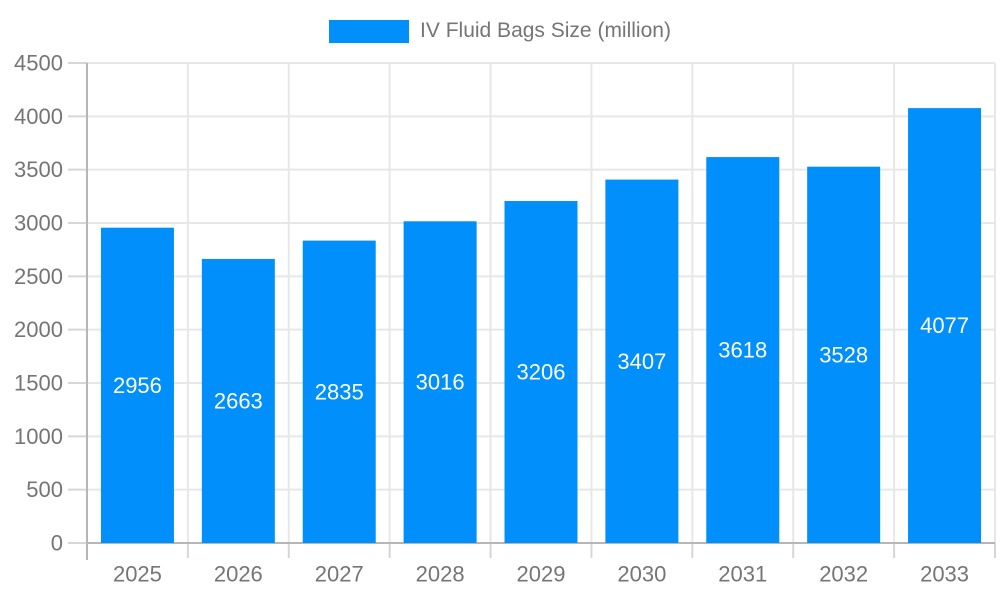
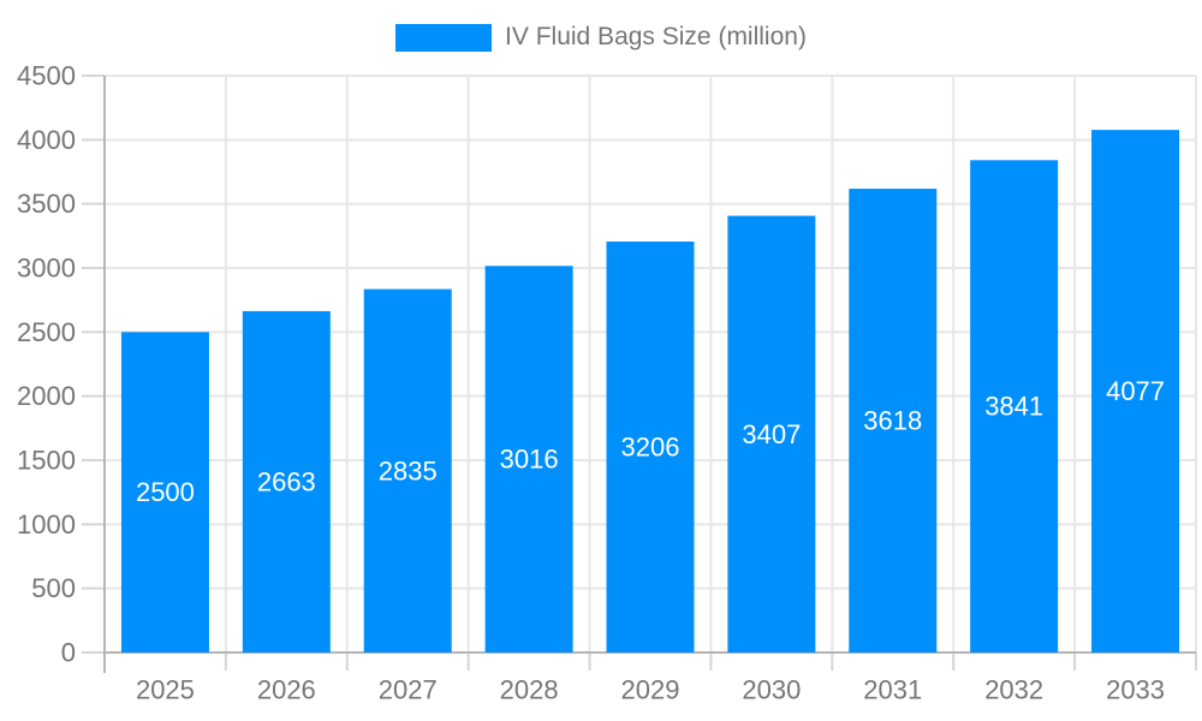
2025: 2956 -> 2500
2032: 3528 -> 3841
